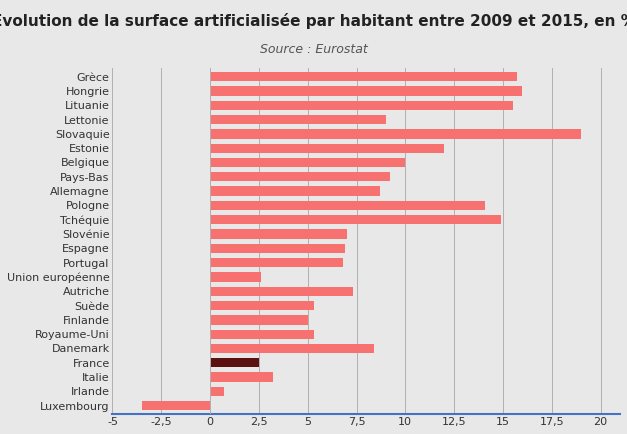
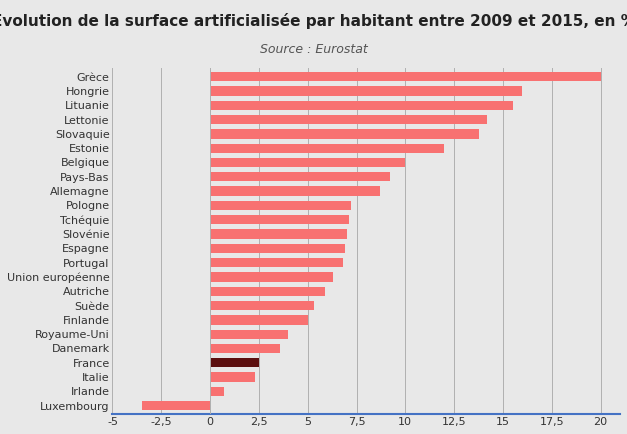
Grèce: 15,7 -> 20,0
Lettonie: 9,0 -> 14,2
Slovaquie: 19,0 -> 13,8
Pologne: 14,1 -> 7,2
Tchéquie: 14,9 -> 7,1
Union européenne: 2,6 -> 6,3
Autriche: 7,3 -> 5,9
Royaume-Uni: 5,3 -> 4,0
Danemark: 8,4 -> 3,6
Italie: 3,2 -> 2,3
